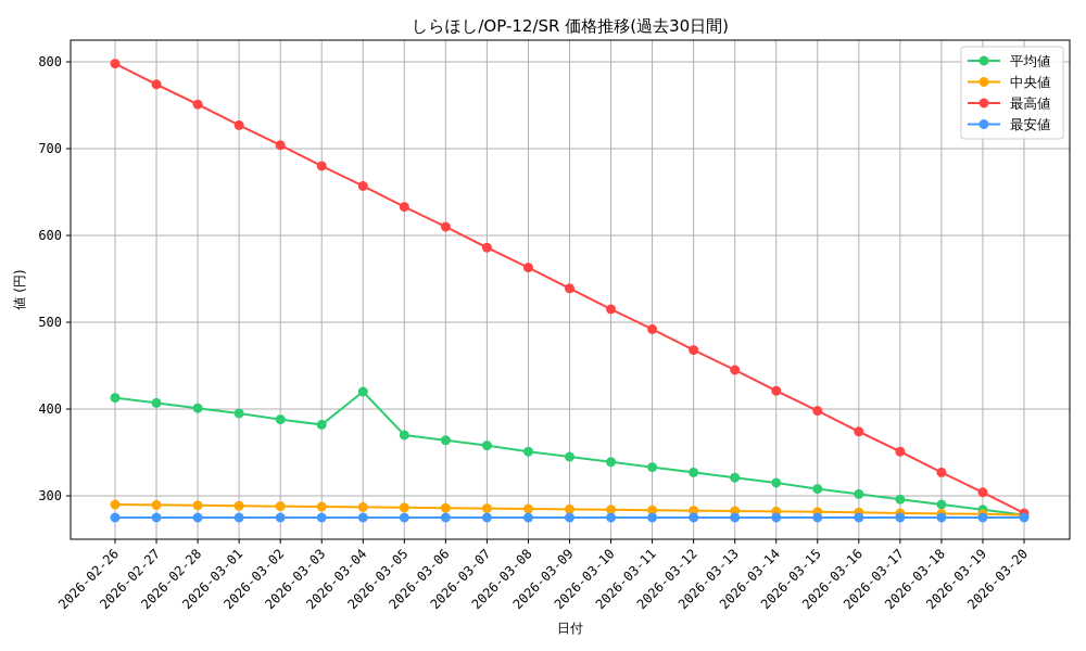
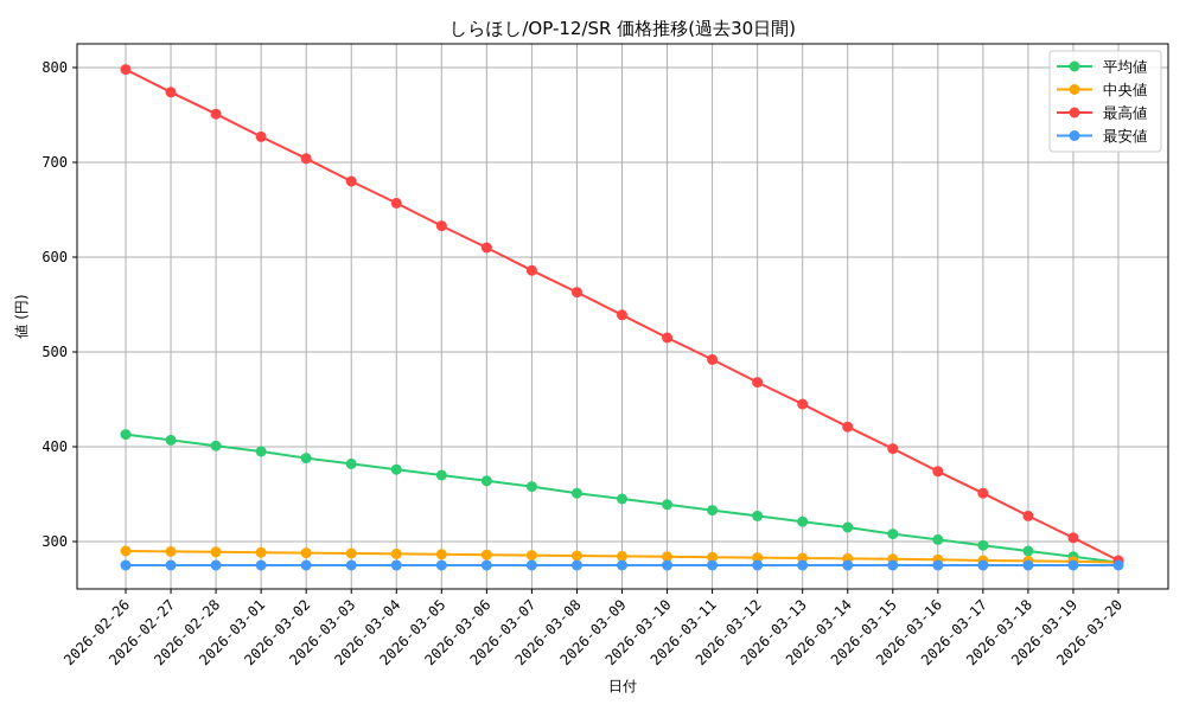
平均値/2026-03-04: 420 -> 380
